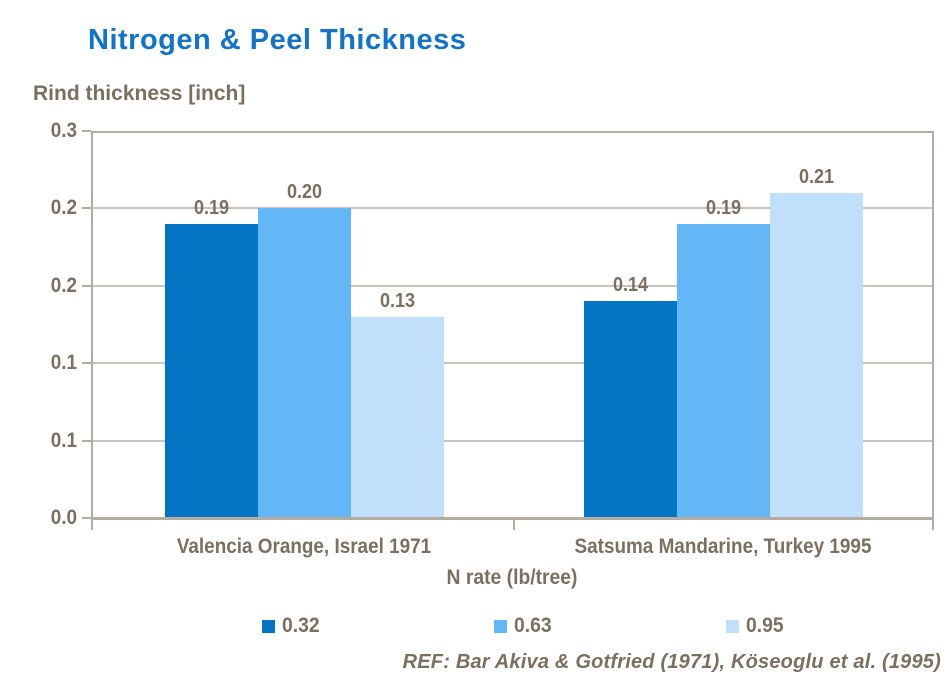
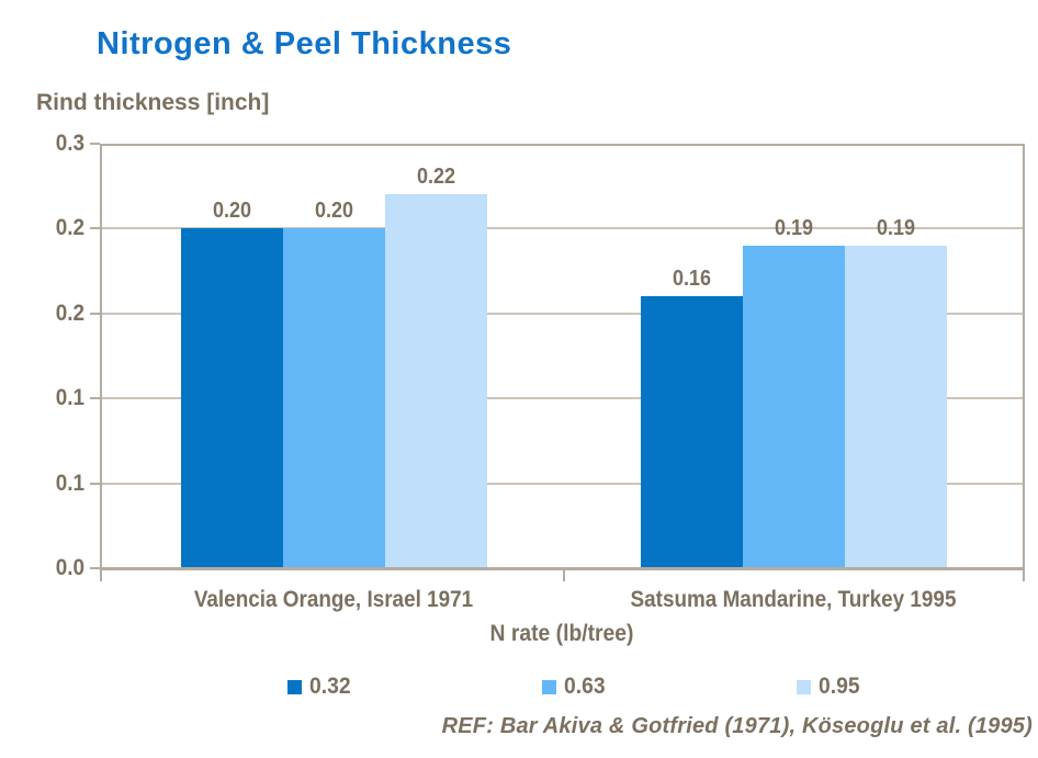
0.32/Valencia Orange, Israel 1971: 0.19 -> 0.20
0.95/Valencia Orange, Israel 1971: 0.13 -> 0.22
0.32/Satsuma Mandarine, Turkey 1995: 0.14 -> 0.16
0.95/Satsuma Mandarine, Turkey 1995: 0.21 -> 0.19
